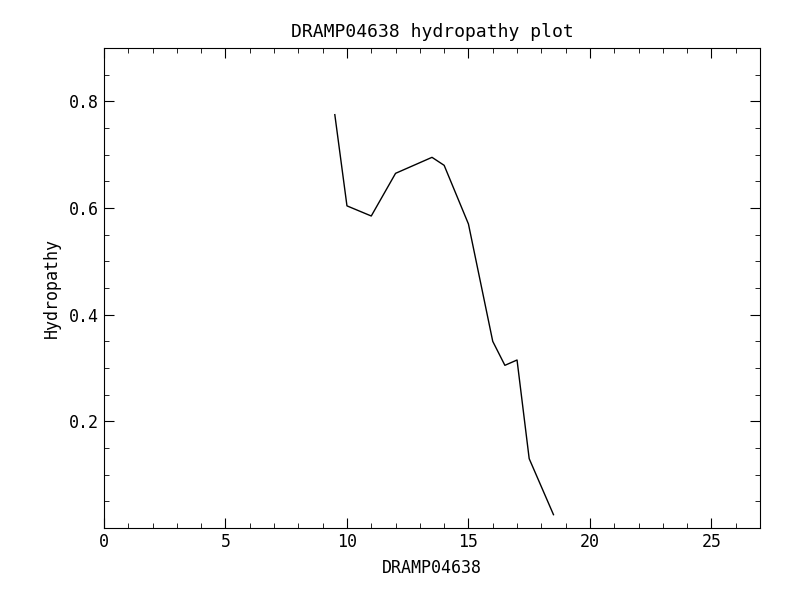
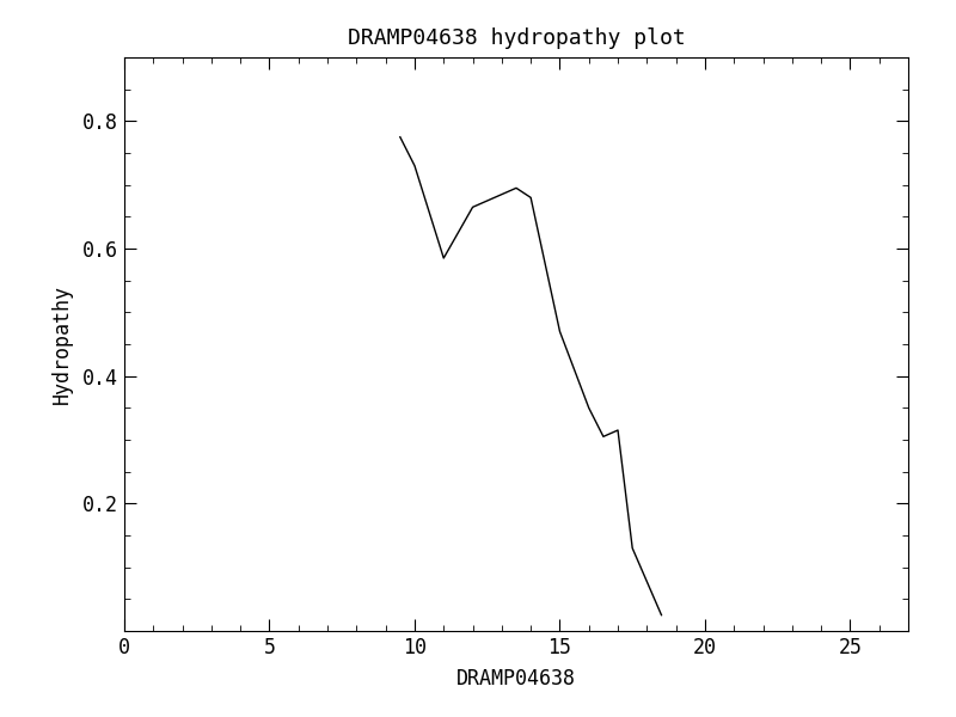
10: 0.604 -> 0.730
15: 0.570 -> 0.470
